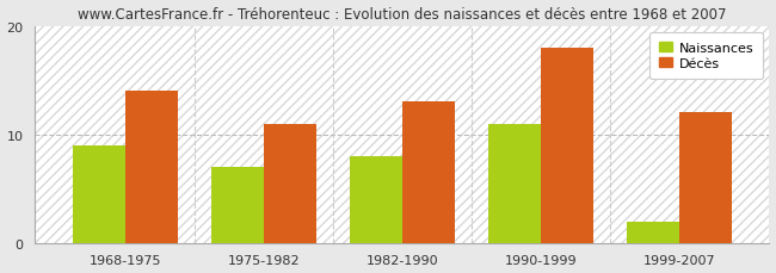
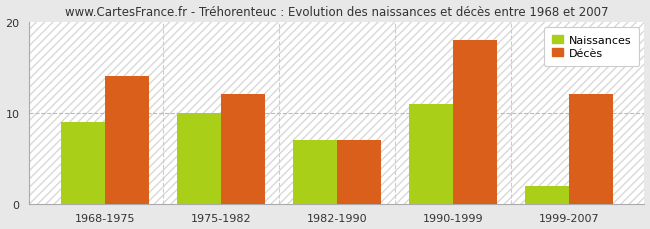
Naissances/1975-1982: 7 -> 10
Décès/1975-1982: 11 -> 12
Naissances/1982-1990: 8 -> 7
Décès/1982-1990: 13 -> 7
